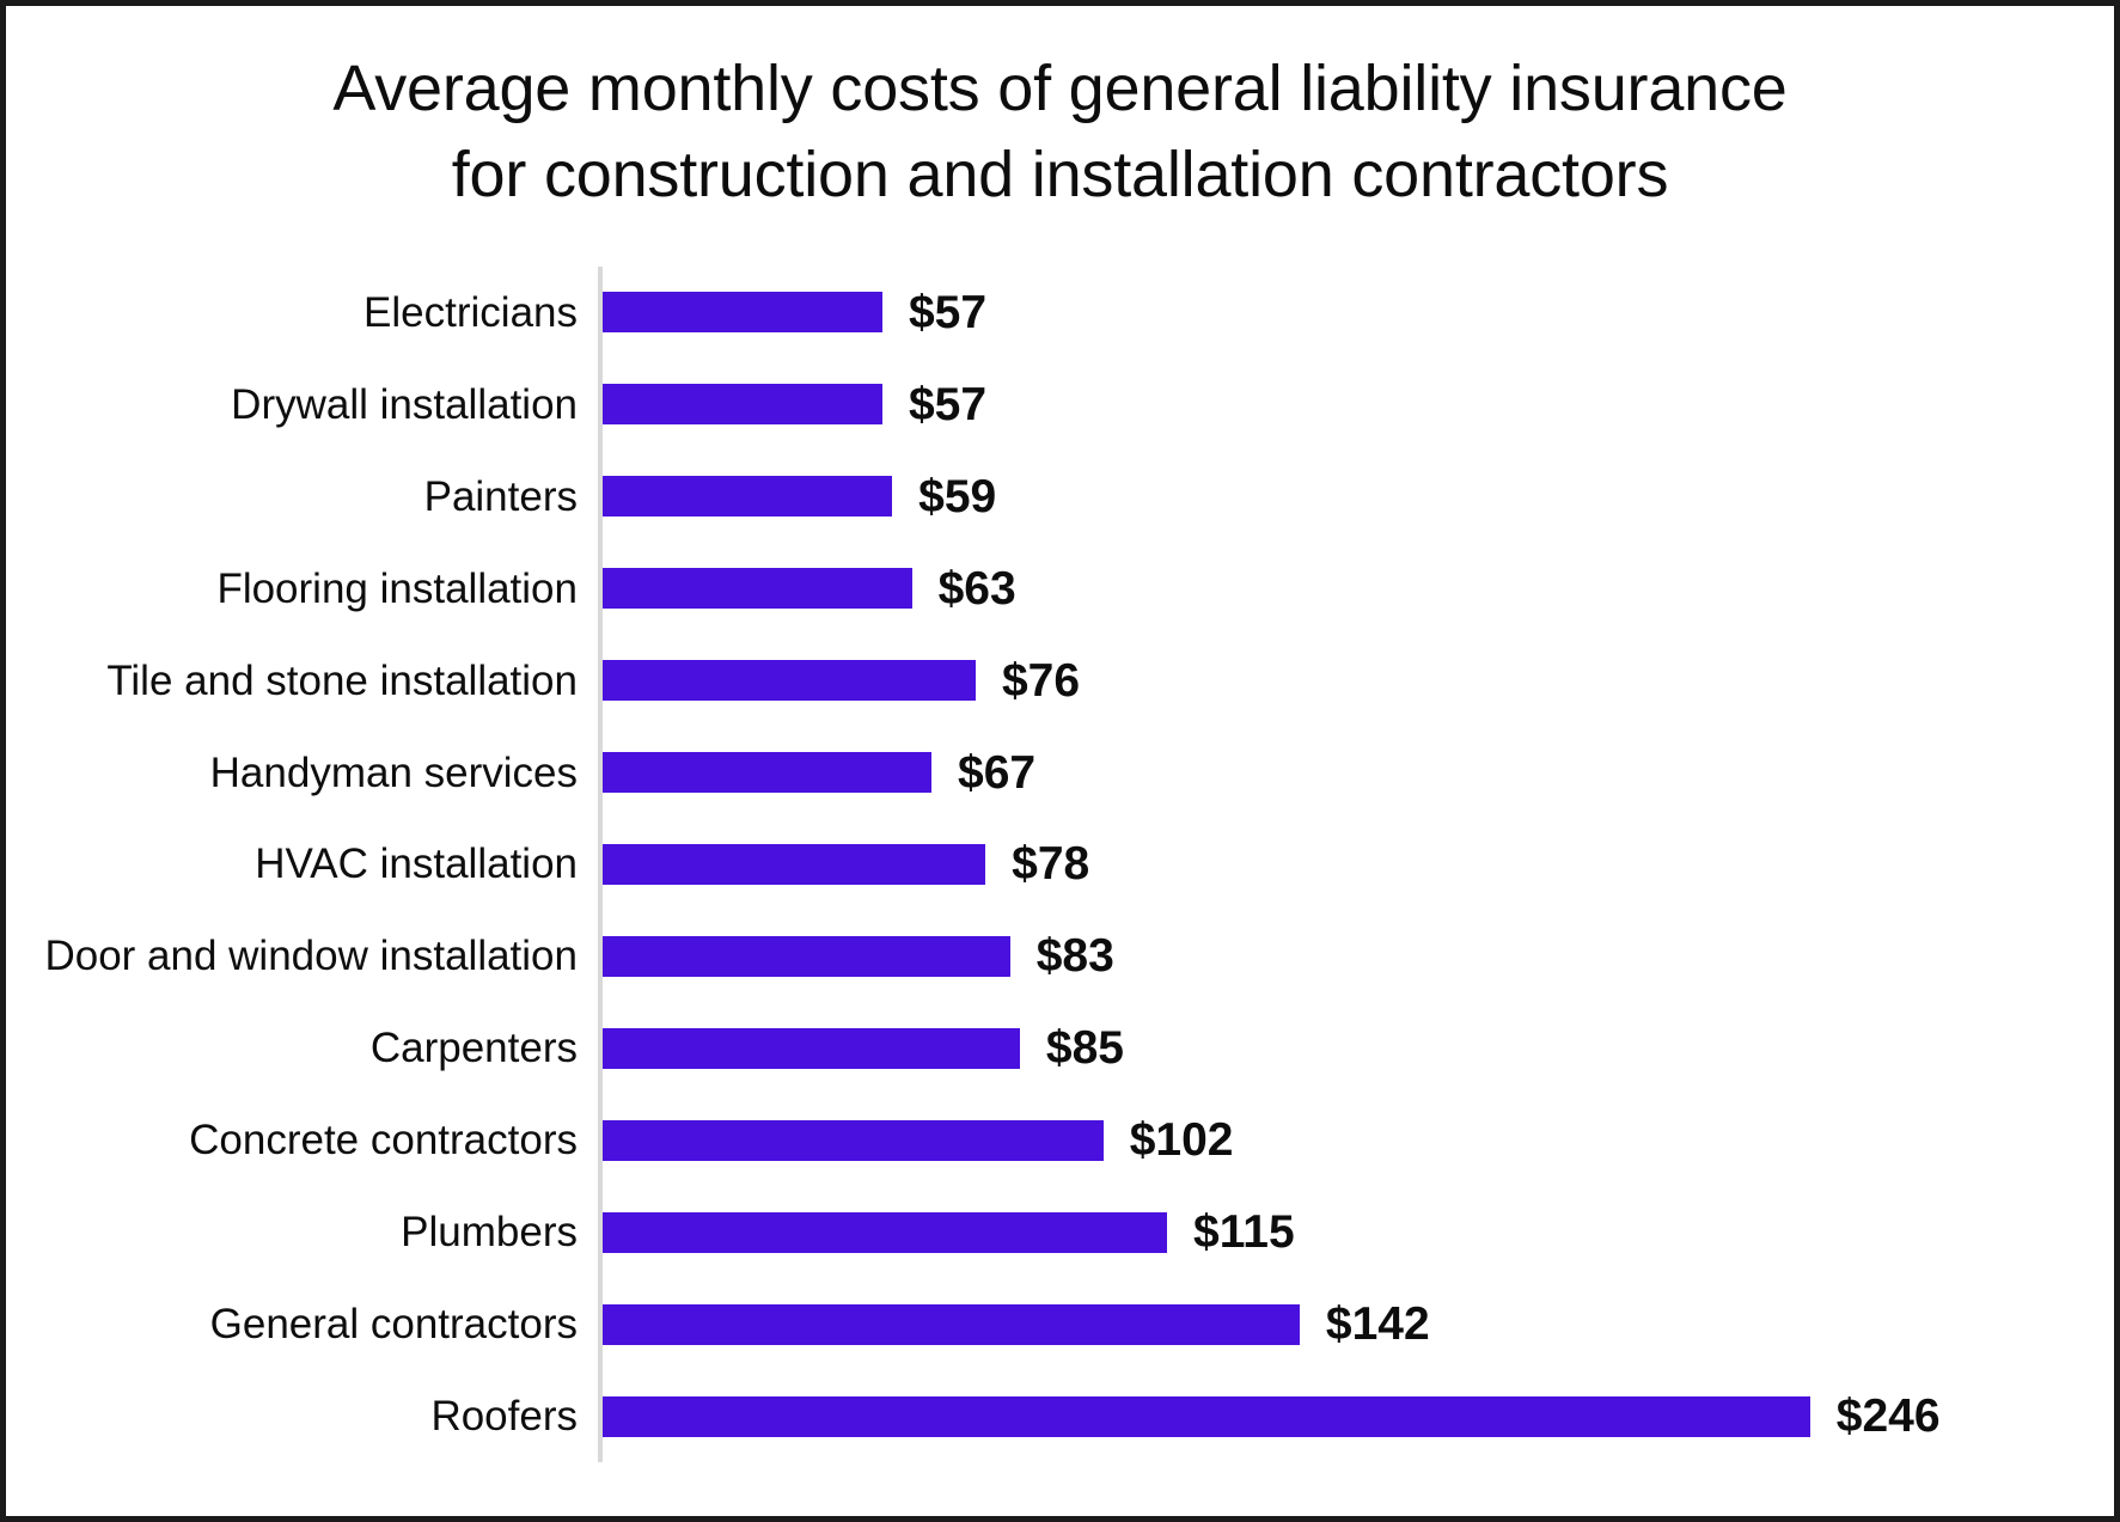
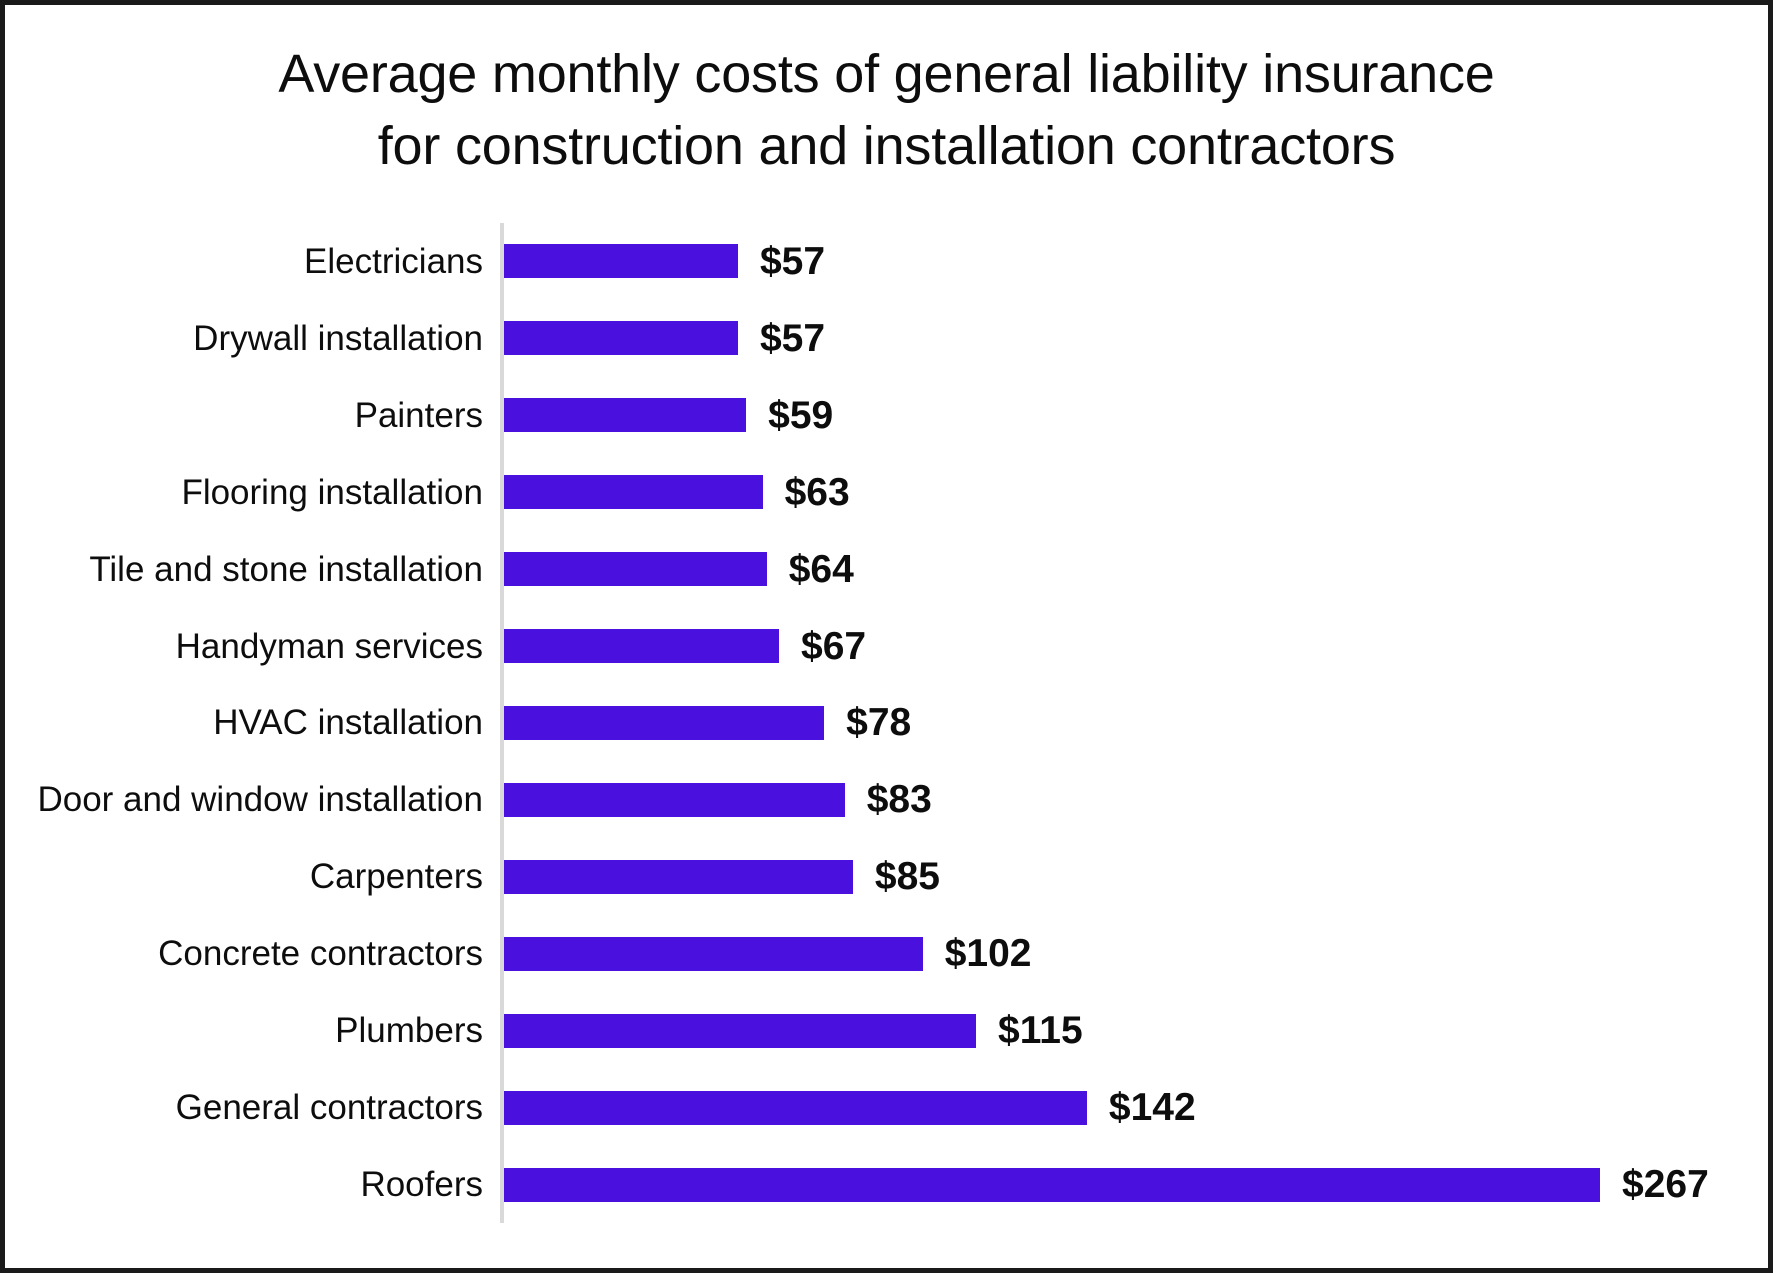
Tile and stone installation: $76 -> $64
Roofers: $246 -> $267
